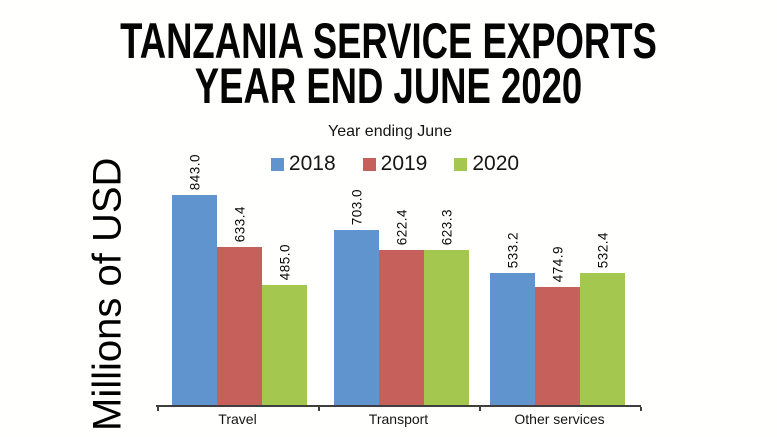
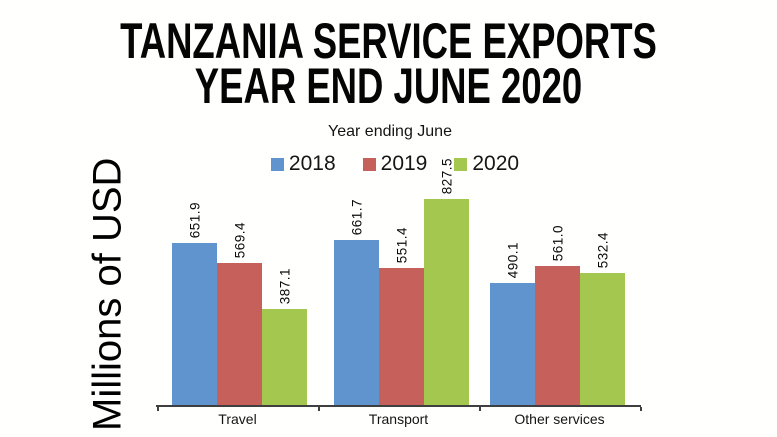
2018/Travel: 843.0 -> 651.9
2019/Travel: 633.4 -> 569.4
2020/Travel: 485.0 -> 387.1
2018/Transport: 703.0 -> 661.7
2019/Transport: 622.4 -> 551.4
2020/Transport: 623.3 -> 827.5
2018/Other services: 533.2 -> 490.1
2019/Other services: 474.9 -> 561.0
